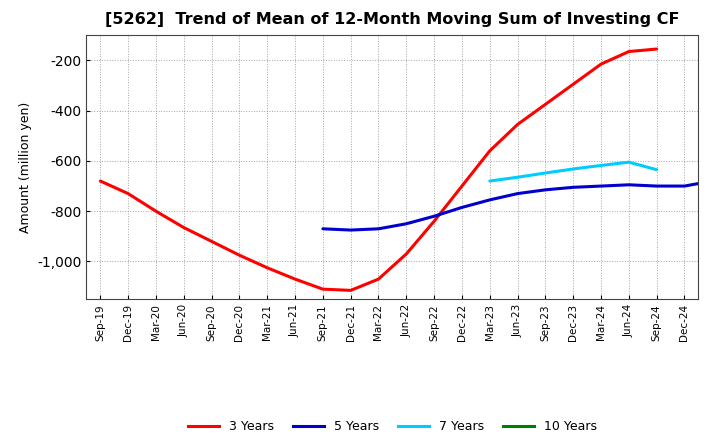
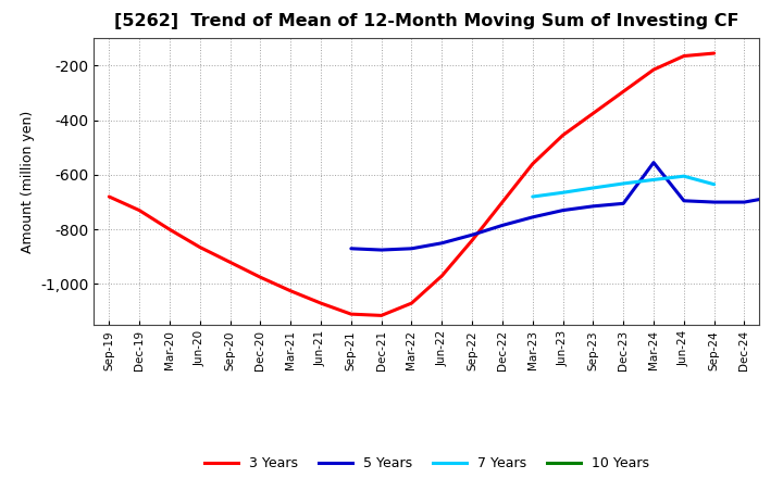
5 Years/Mar-24: -700 -> -555
